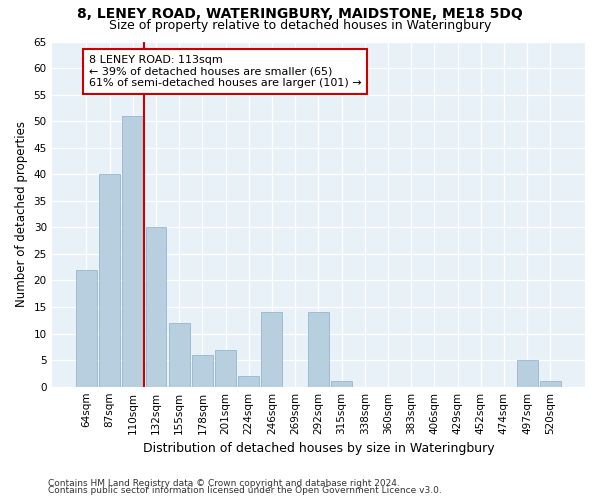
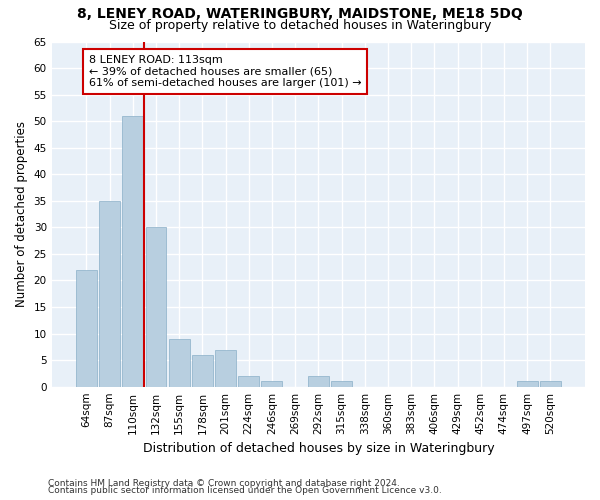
87sqm: 40 -> 35
155sqm: 12 -> 9
246sqm: 14 -> 1
292sqm: 14 -> 2
497sqm: 5 -> 1
